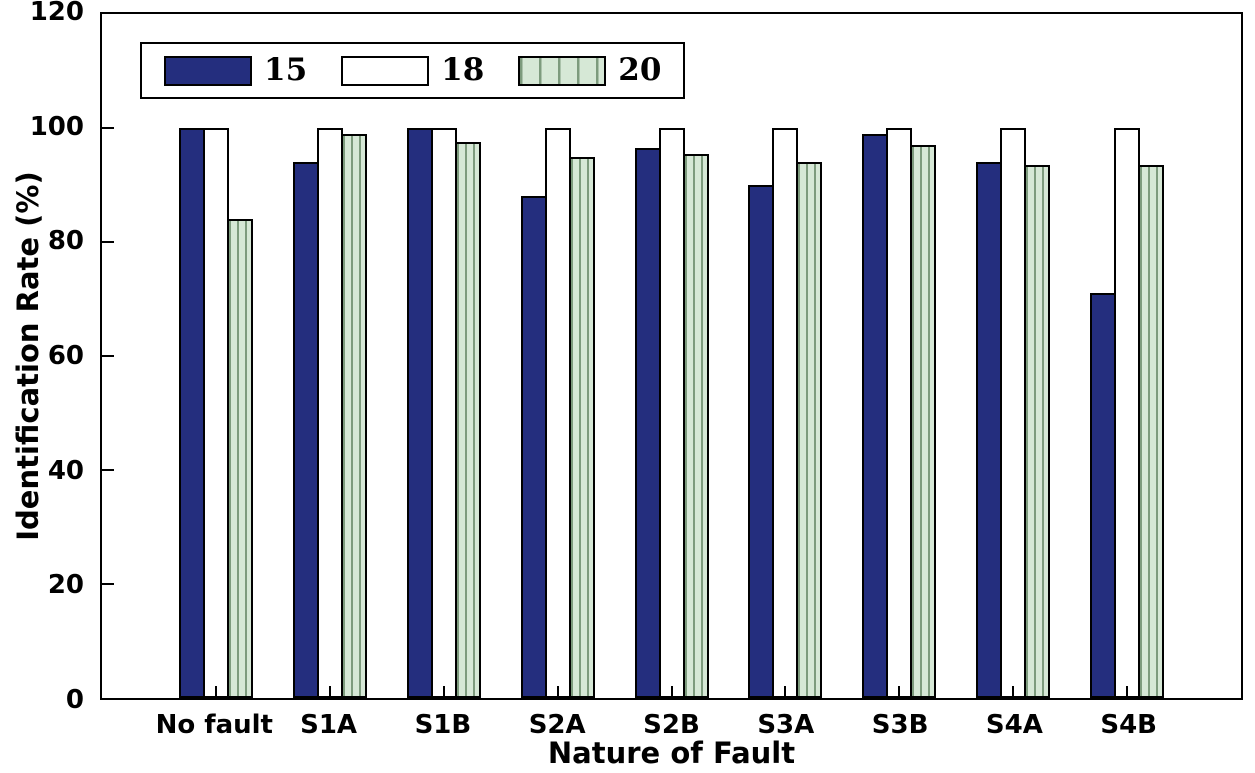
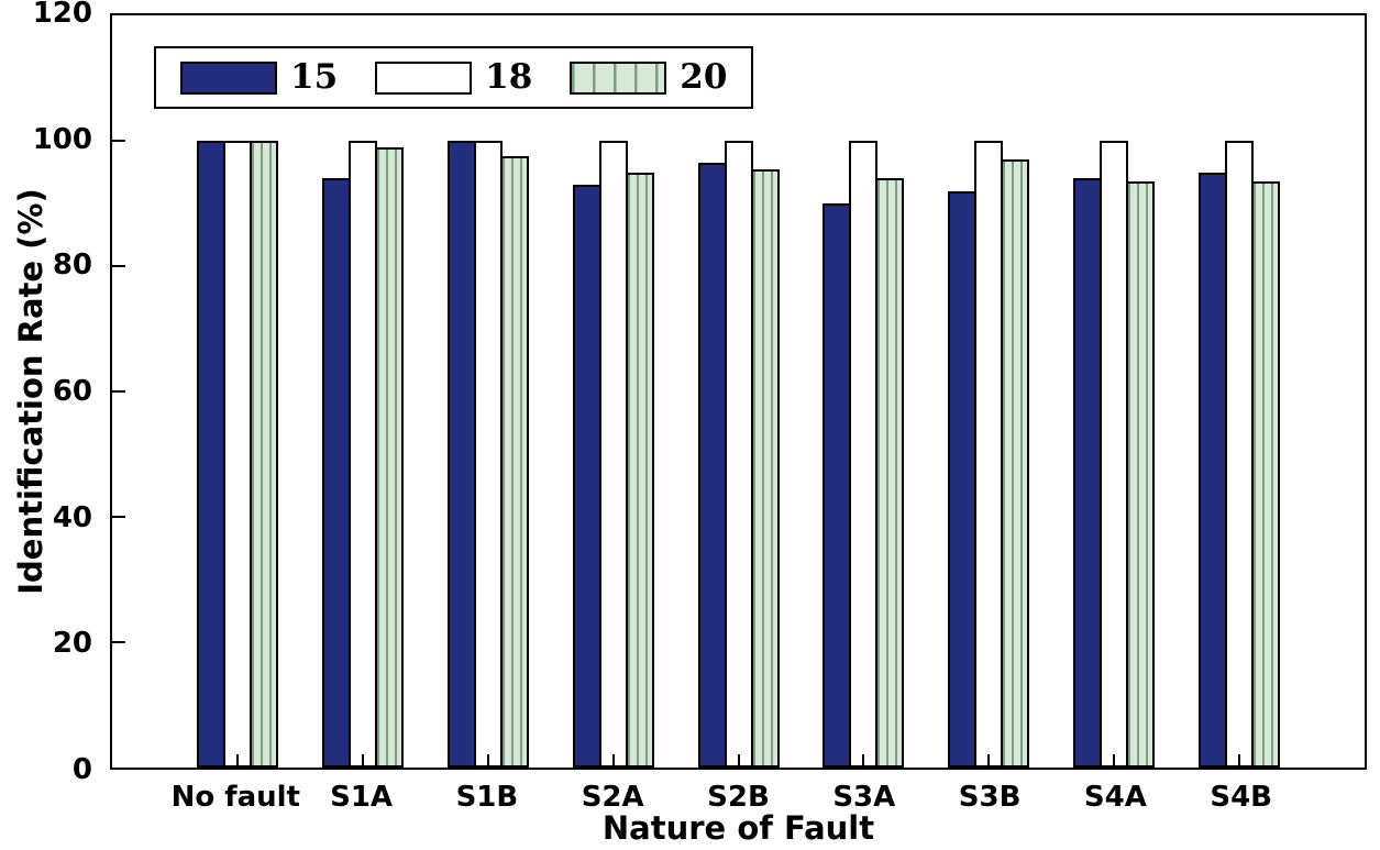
20/No fault: 84 -> 100
15/S2A: 88 -> 93
15/S3B: 99 -> 92
15/S4B: 71 -> 95
